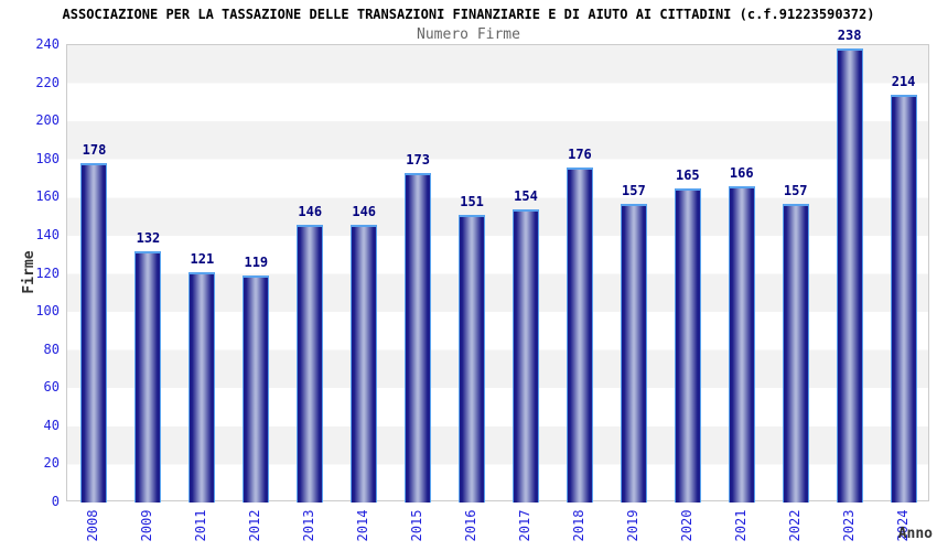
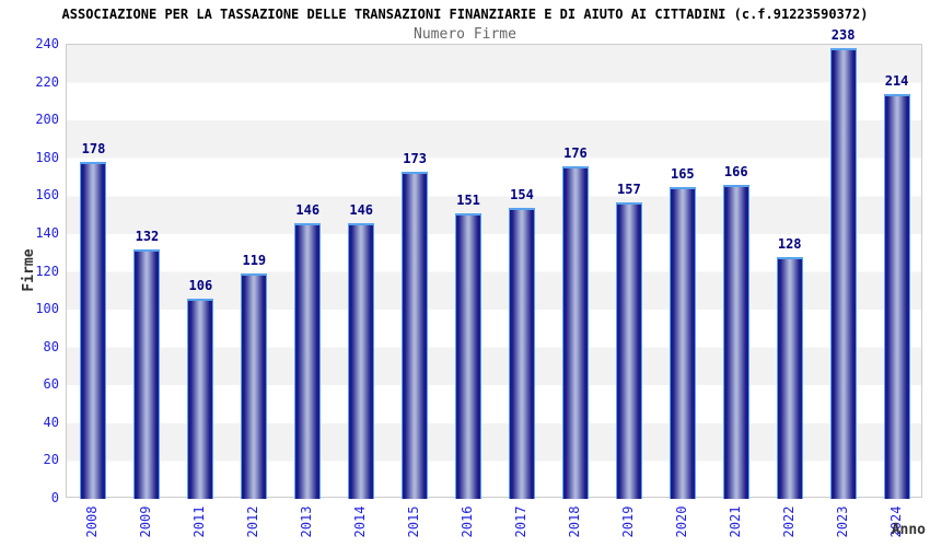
2011: 121 -> 106
2022: 157 -> 128
